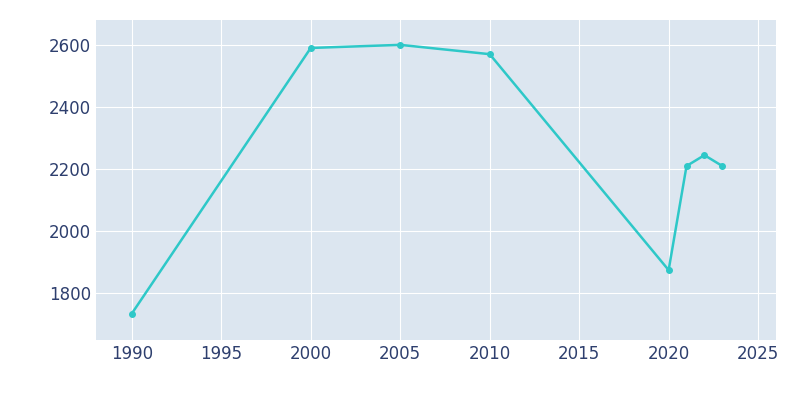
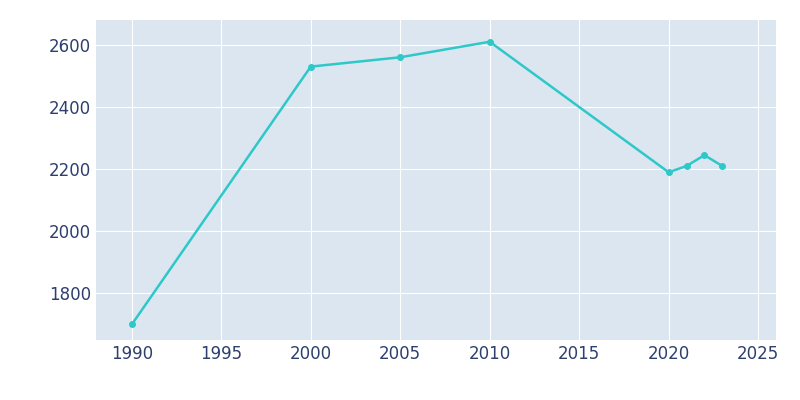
1990: 1735 -> 1700
2000: 2590 -> 2530
2005: 2600 -> 2560
2010: 2570 -> 2610
2020: 1875 -> 2190
